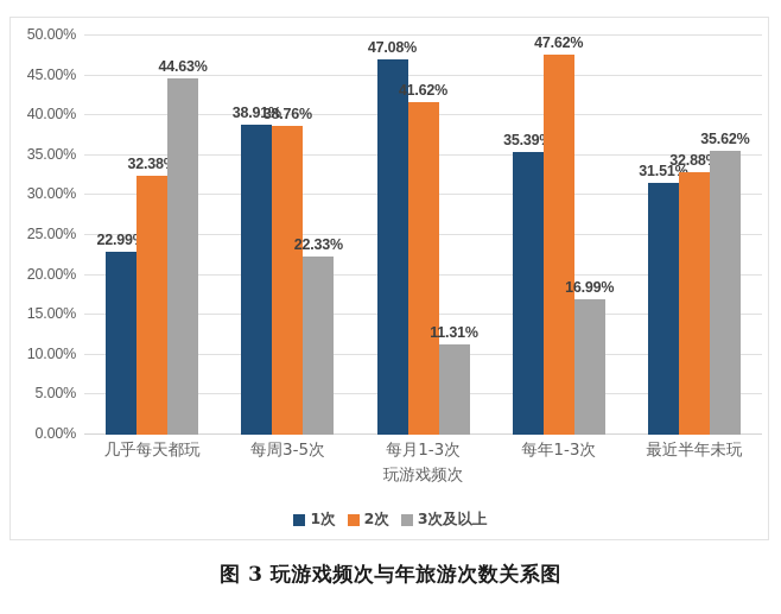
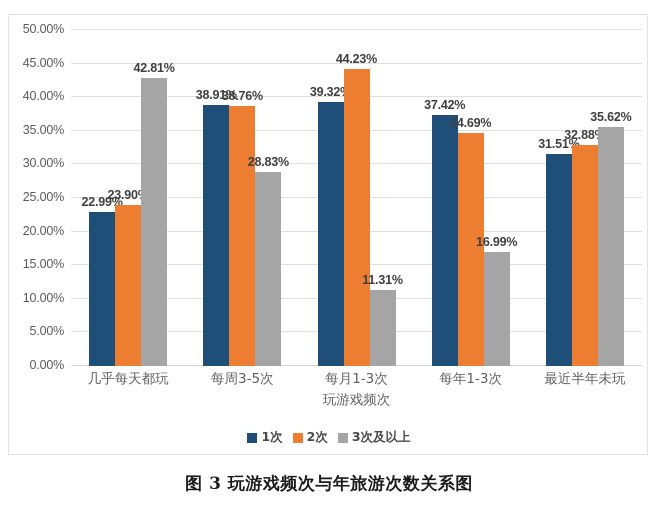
2次/几乎每天都玩: 32.38% -> 23.90%
3次及以上/几乎每天都玩: 44.63% -> 42.81%
3次及以上/每周3-5次: 22.33% -> 28.83%
1次/每月1-3次: 47.08% -> 39.32%
2次/每月1-3次: 41.62% -> 44.23%
1次/每年1-3次: 35.39% -> 37.42%
2次/每年1-3次: 47.62% -> 34.69%
